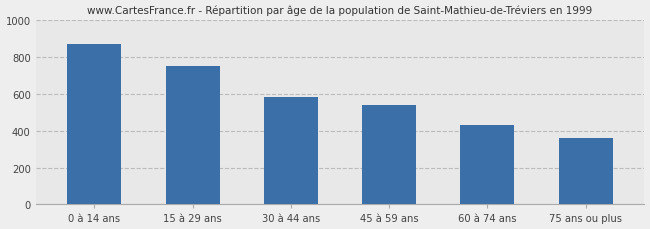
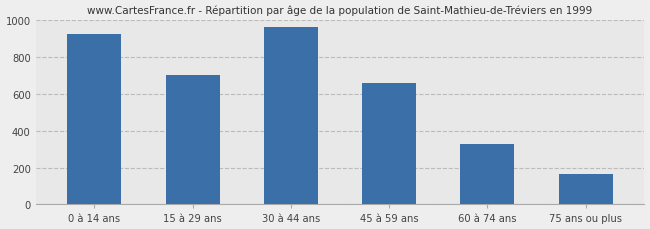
0 à 14 ans: 870 -> 920
15 à 29 ans: 750 -> 700
30 à 44 ans: 580 -> 960
45 à 59 ans: 540 -> 660
60 à 74 ans: 430 -> 330
75 ans ou plus: 360 -> 160
